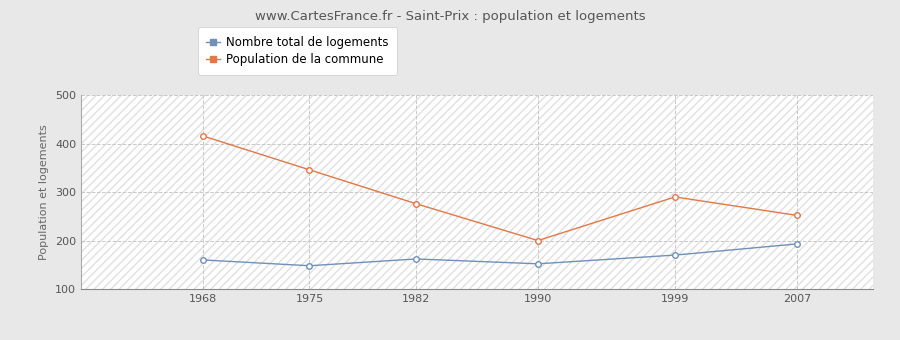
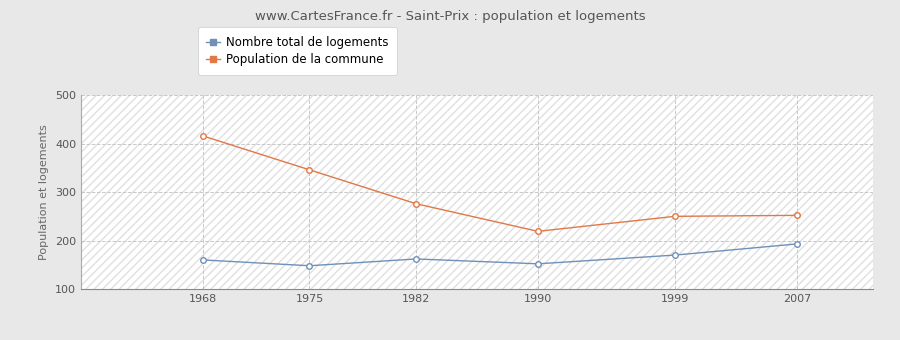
Population de la commune/1990: 200 -> 219
Population de la commune/1999: 290 -> 250
